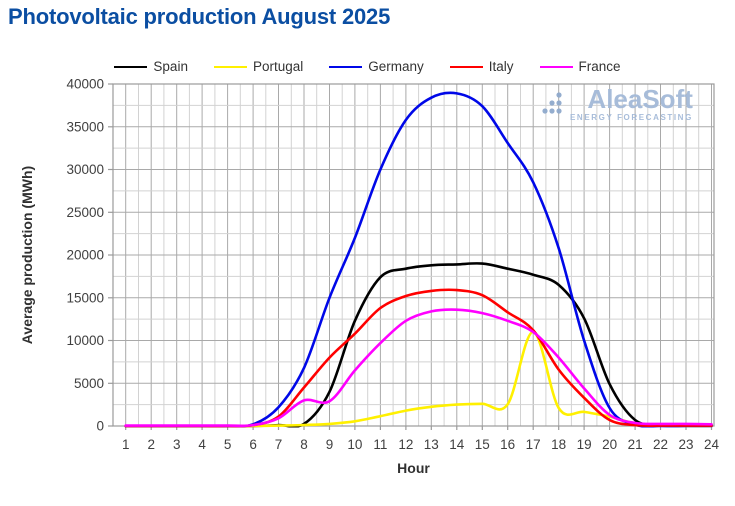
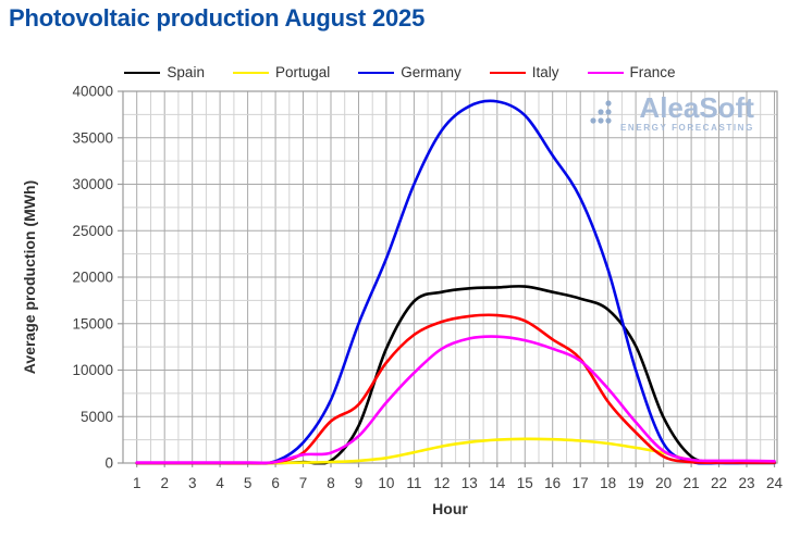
France/8: 3000 -> 1000
Italy/9: 8000 -> 6000
Portugal/17: 11000 -> 2000
